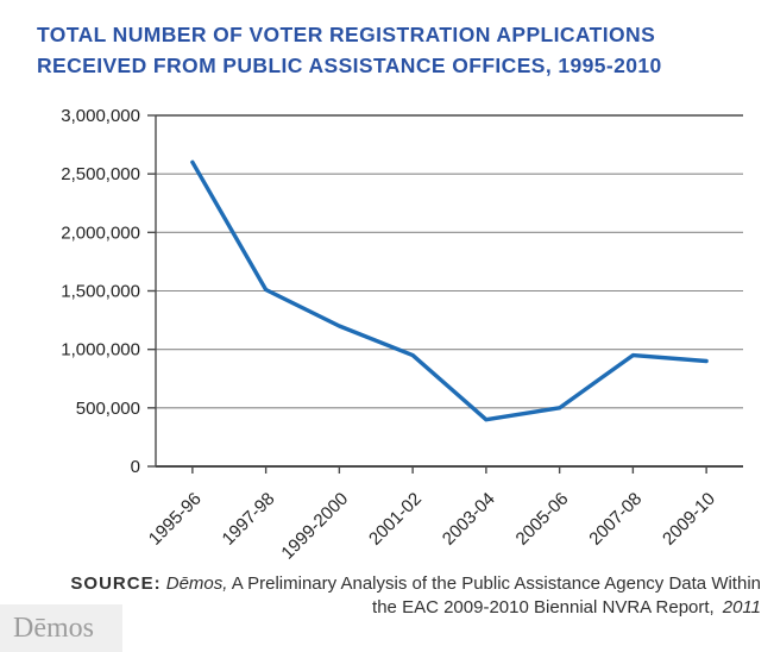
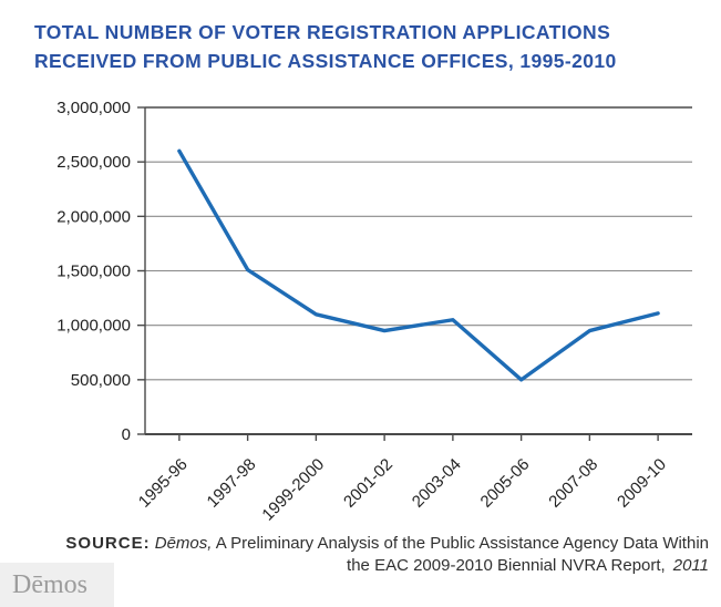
1999-2000: 1200000 -> 1100000
2003-04: 400000 -> 1000000
2009-10: 900000 -> 1100000
